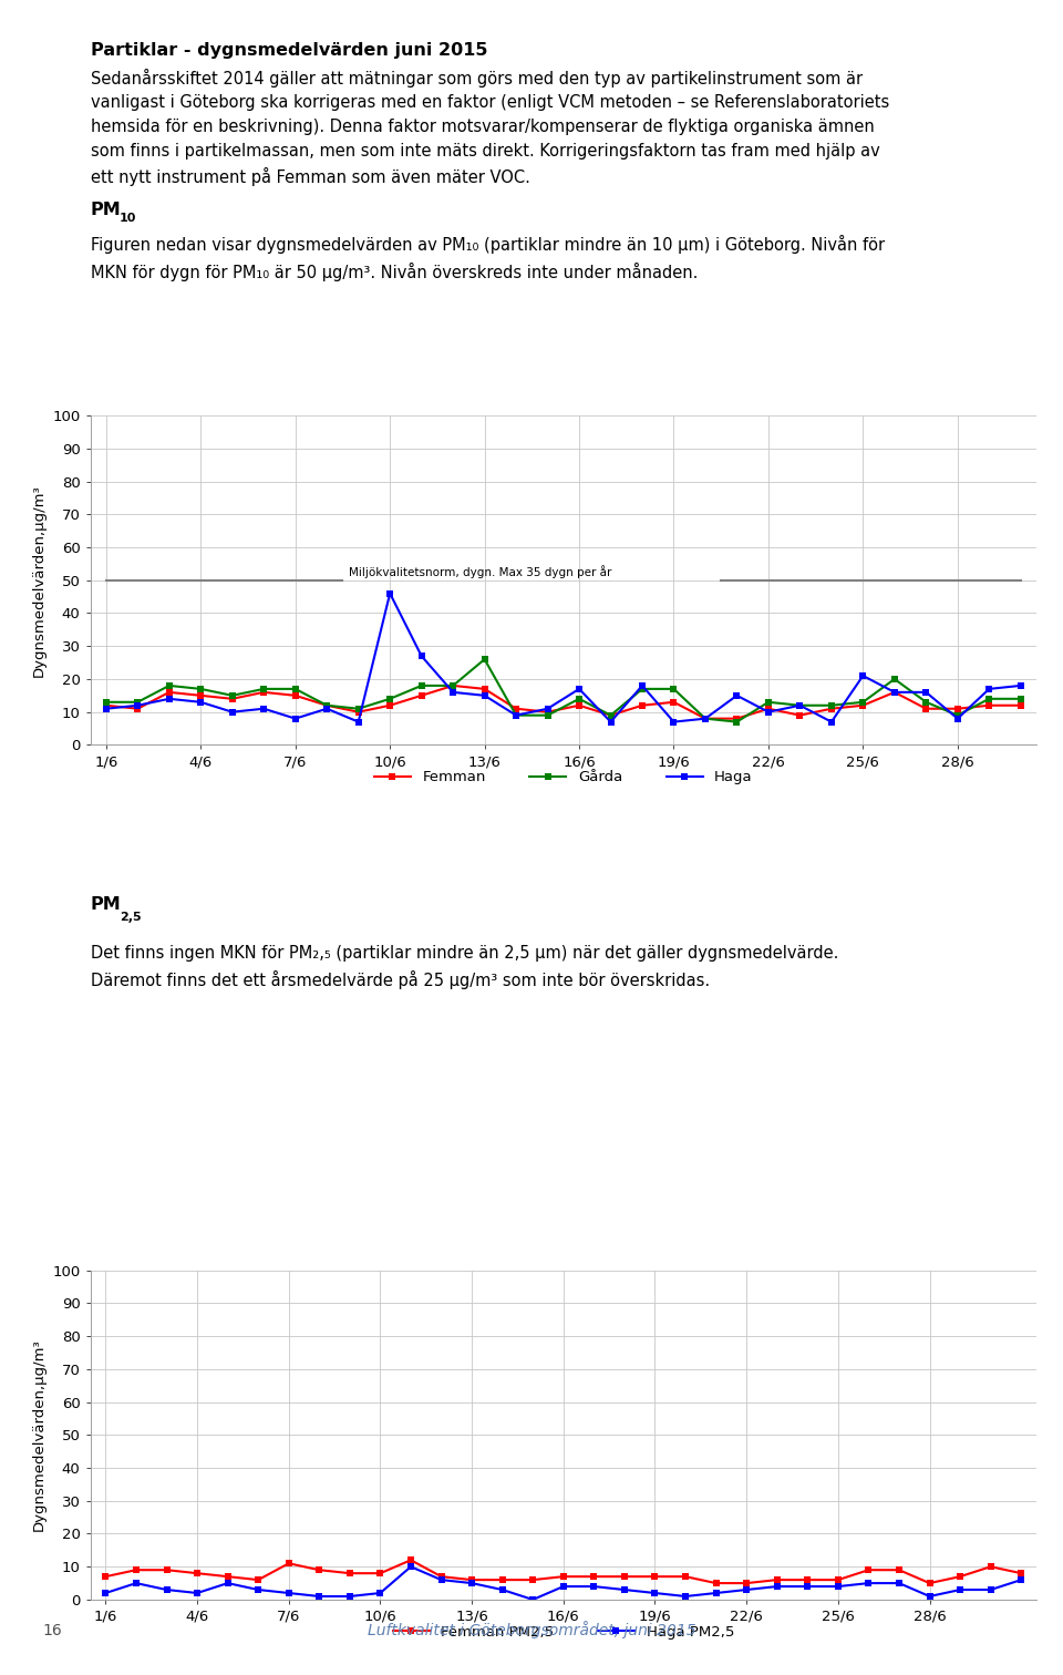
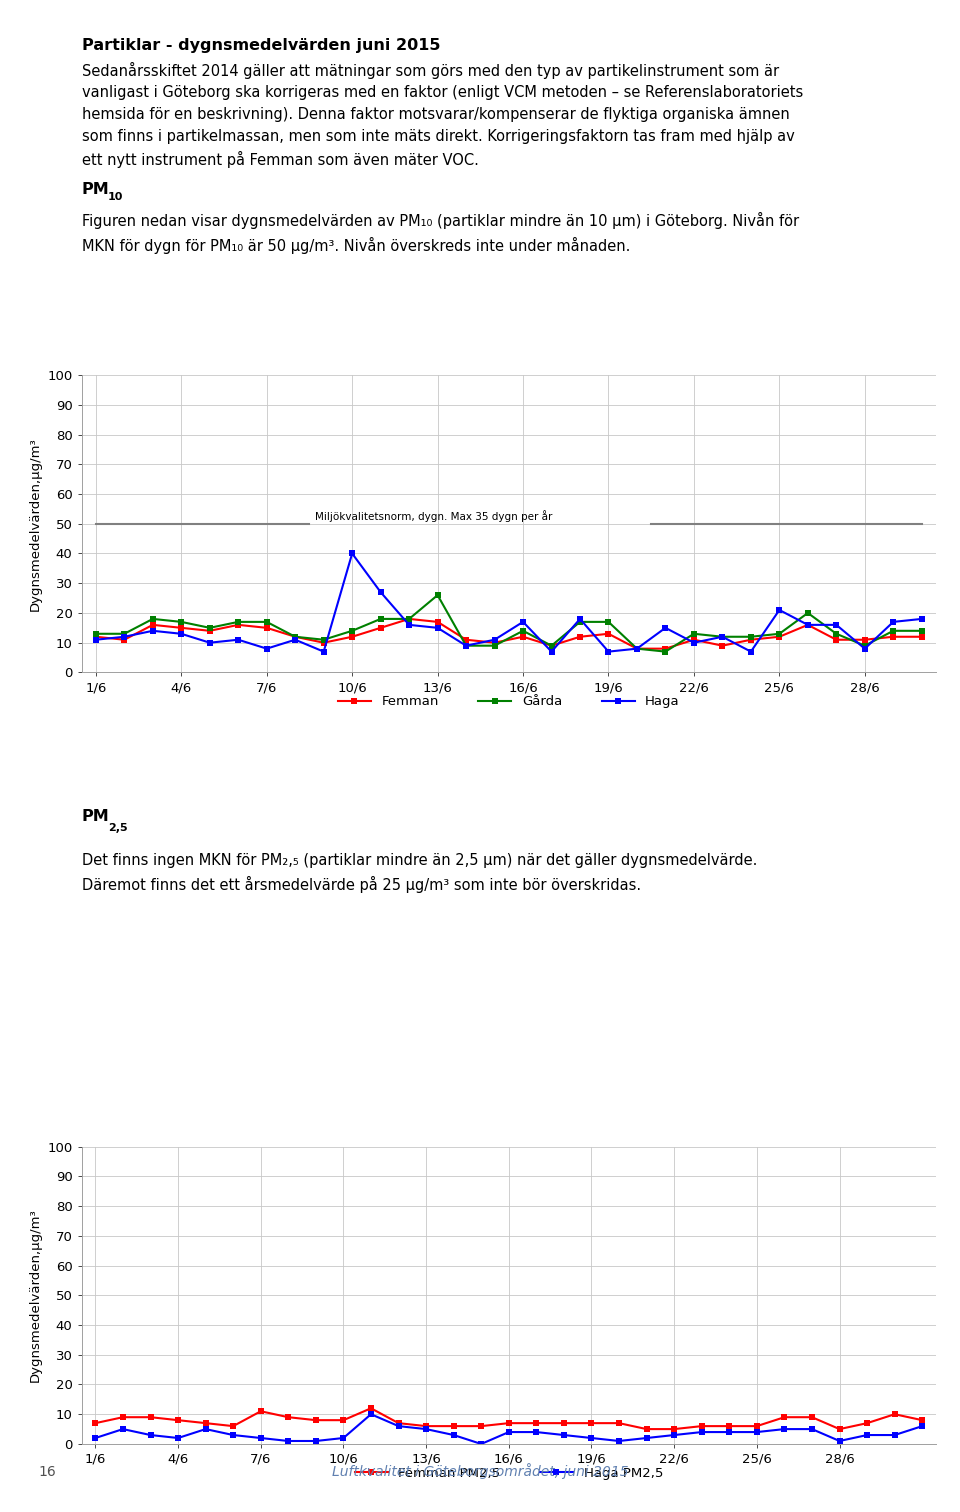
Haga/10/6: 46 -> 40
